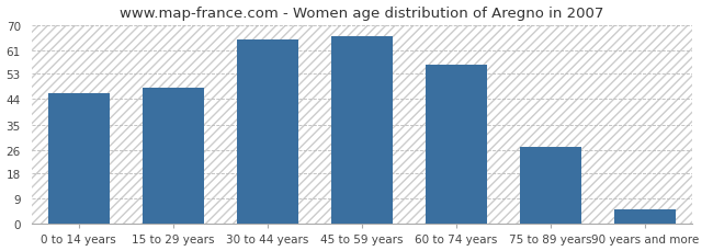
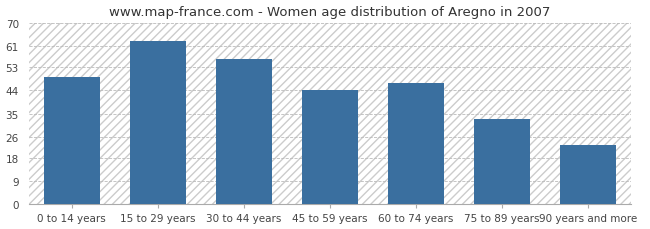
0 to 14 years: 46 -> 49
15 to 29 years: 48 -> 63
30 to 44 years: 65 -> 56
45 to 59 years: 66 -> 44
60 to 74 years: 56 -> 47
75 to 89 years: 27 -> 33
90 years and more: 5 -> 23
